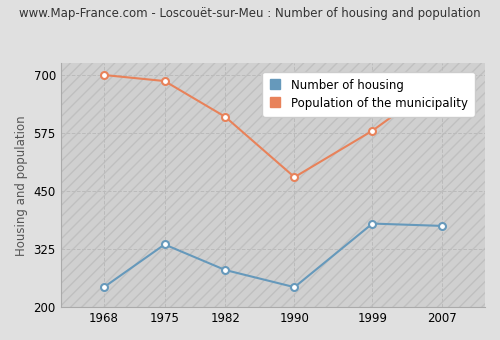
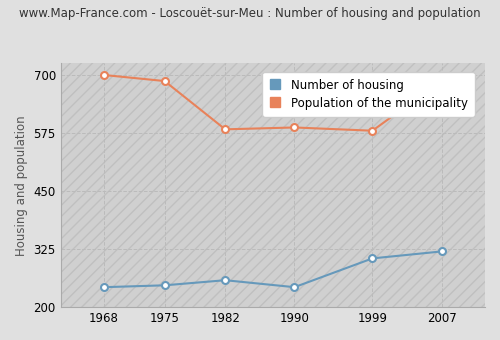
Number of housing/1975: 335 -> 247
Number of housing/1982: 280 -> 258
Population of the municipality/1982: 610 -> 583
Population of the municipality/1990: 480 -> 587
Number of housing/1999: 380 -> 305
Number of housing/2007: 375 -> 320
